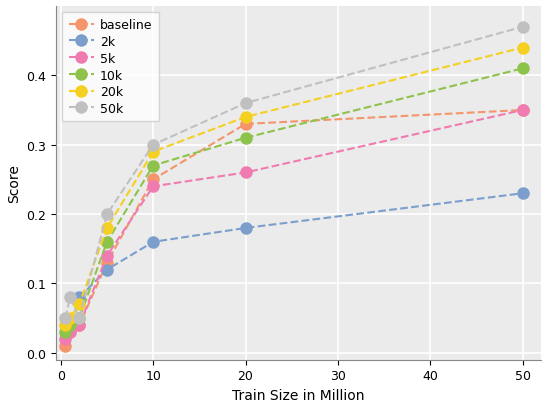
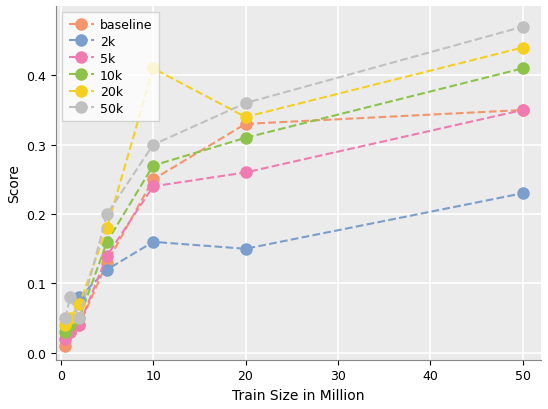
20k/10: 0.29 -> 0.41
2k/20: 0.18 -> 0.15
